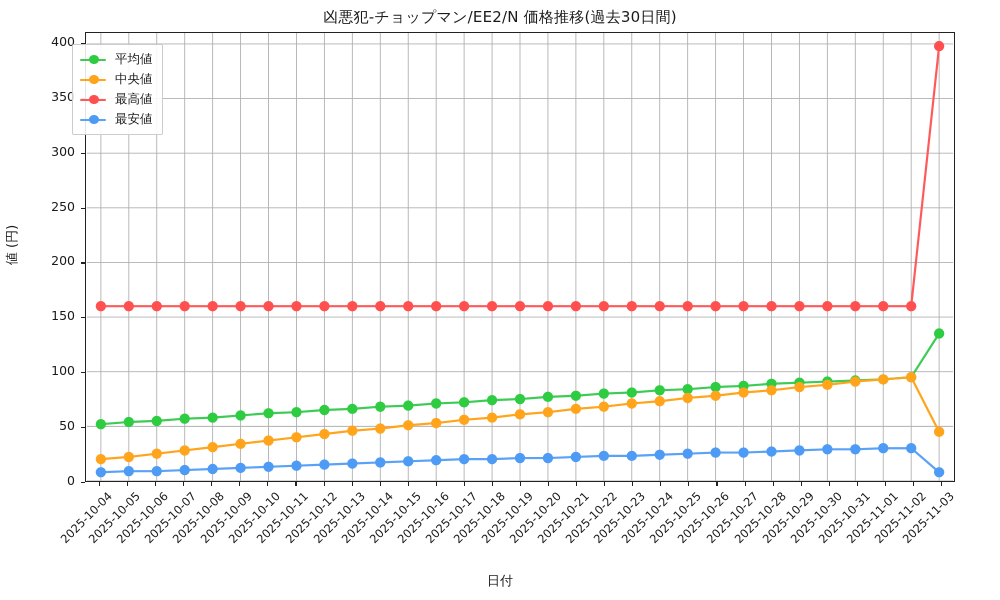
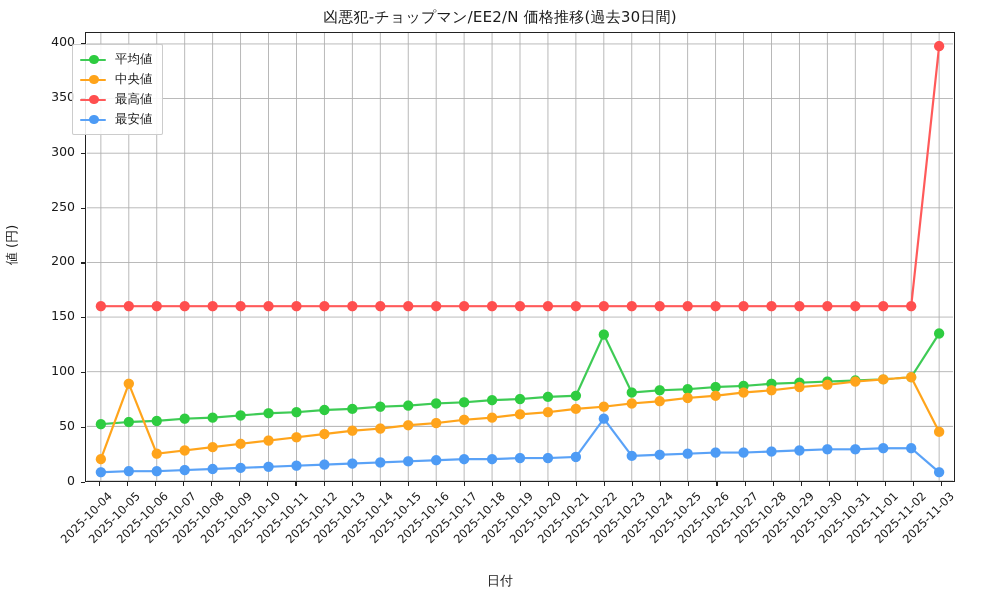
中央値/2025-10-05: 22 -> 89
平均値/2025-10-22: 80 -> 134
最安値/2025-10-22: 23 -> 57
